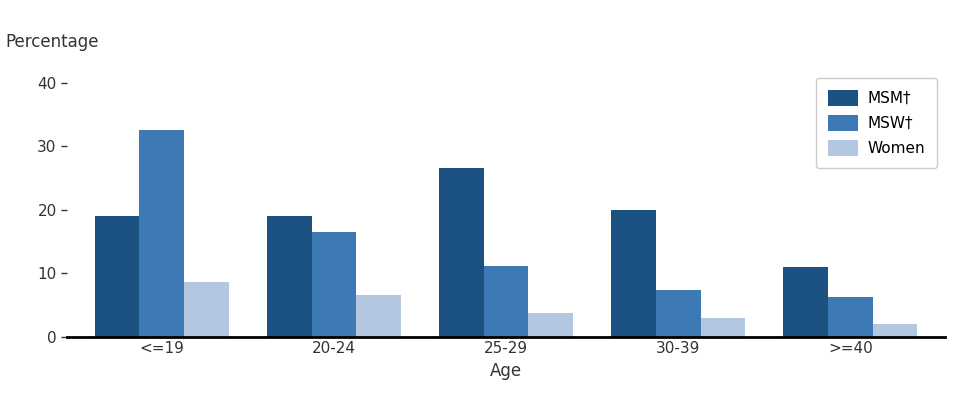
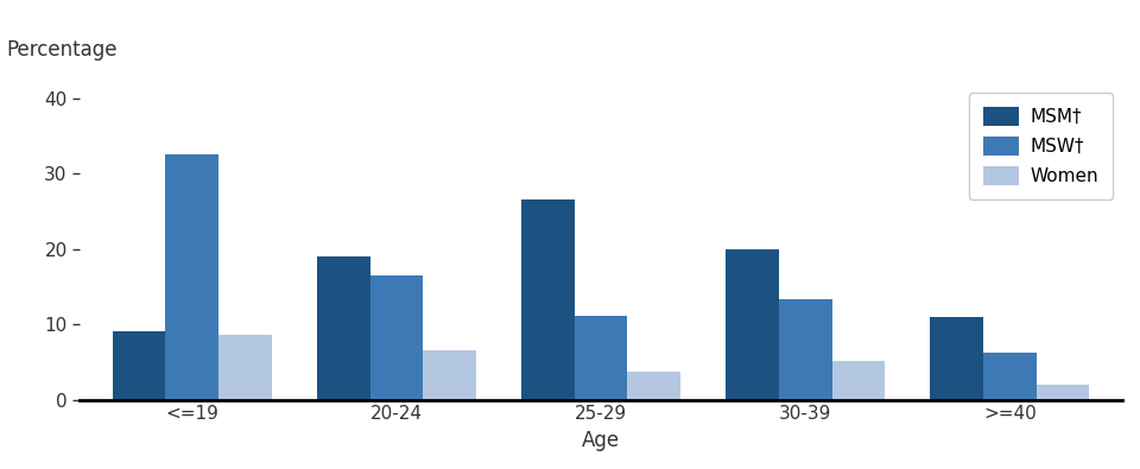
MSM†/<=19: 19.0 -> 9.0
MSW†/30-39: 7.3 -> 13.4
Women/30-39: 2.9 -> 5.2
